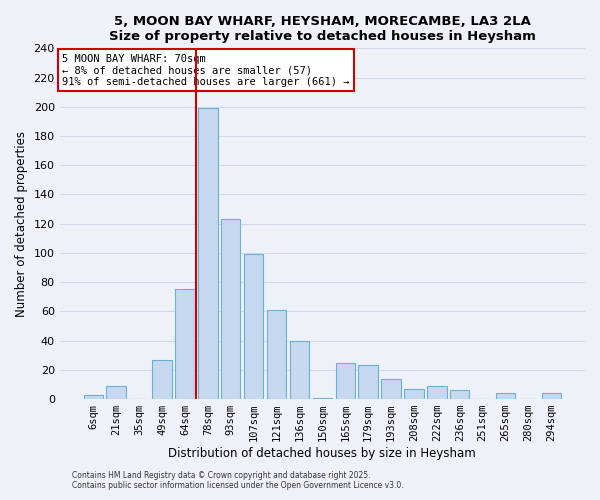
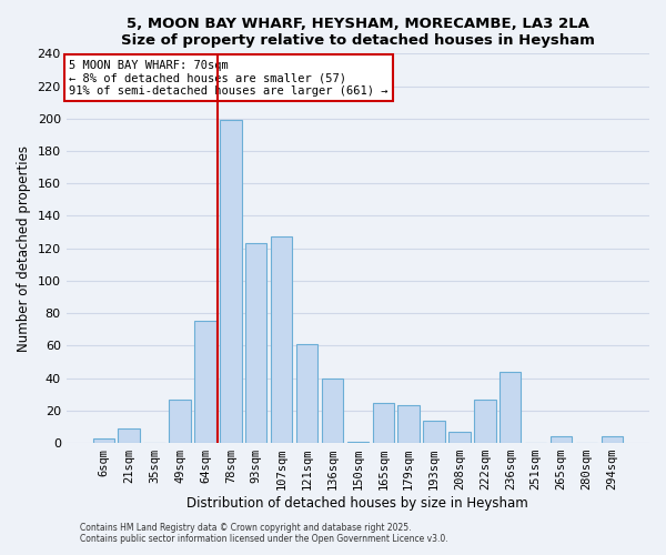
107sqm: 99 -> 127
222sqm: 9 -> 27
236sqm: 6 -> 44
